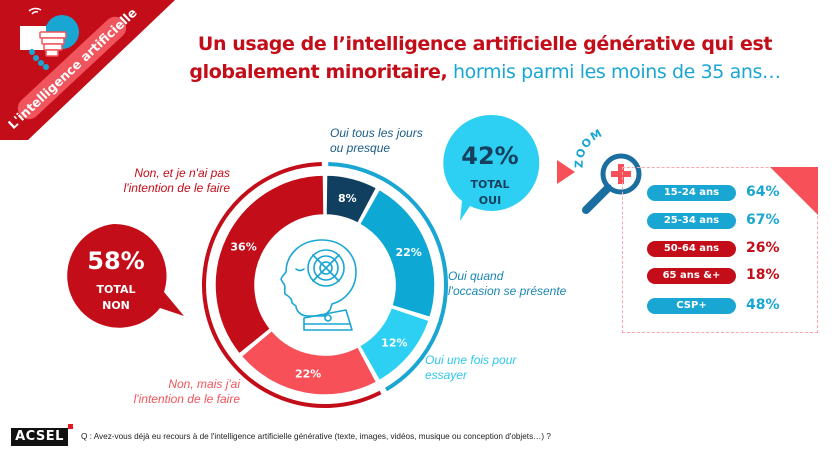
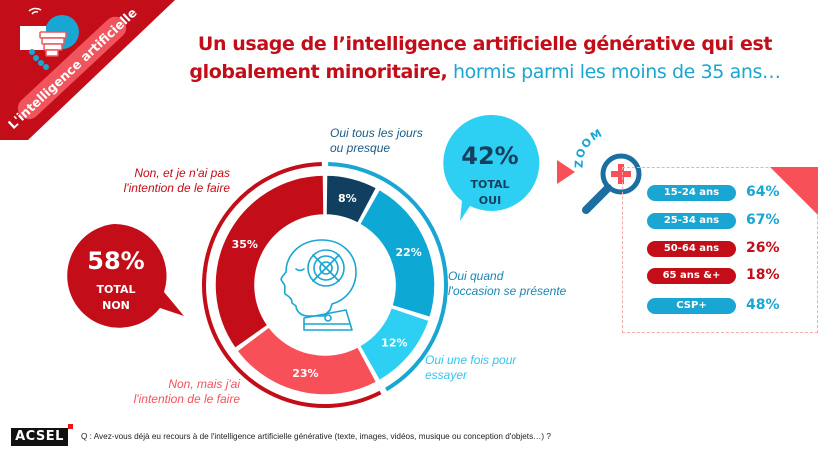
Non, mais j'ai l'intention de le faire: 22% -> 23%
Non, et je n'ai pas l'intention de le faire: 36% -> 35%
